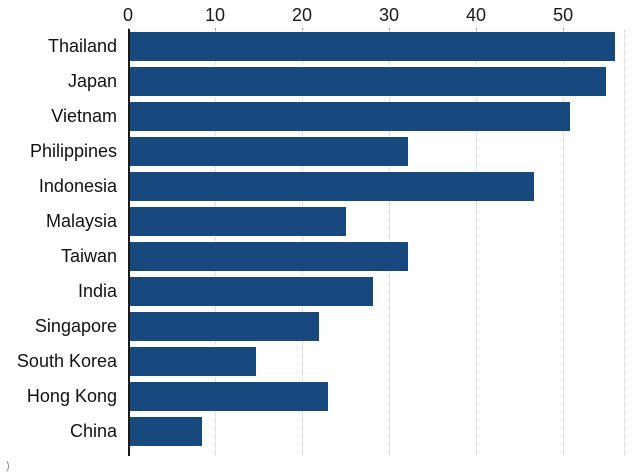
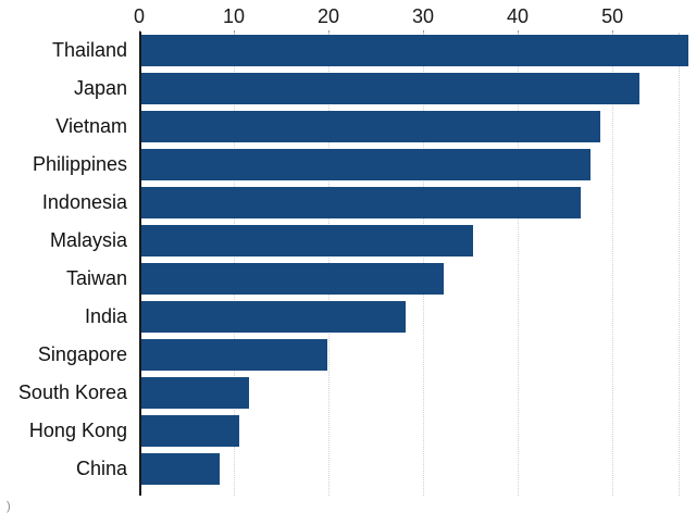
Thailand: 54 -> 56
Japan: 53 -> 51
Vietnam: 49 -> 47
Philippines: 31 -> 46
Malaysia: 24 -> 34
Singapore: 21 -> 19
South Korea: 14 -> 11
Hong Kong: 22 -> 10
